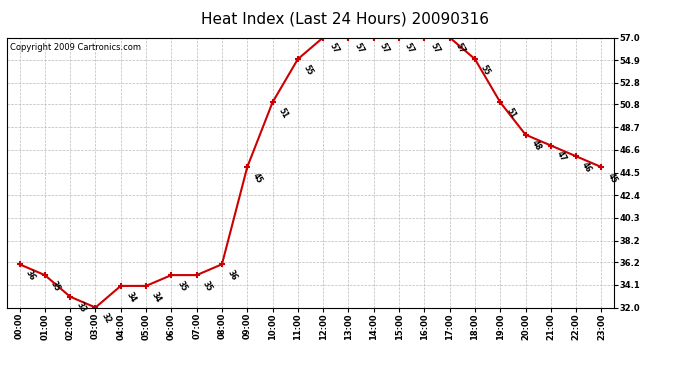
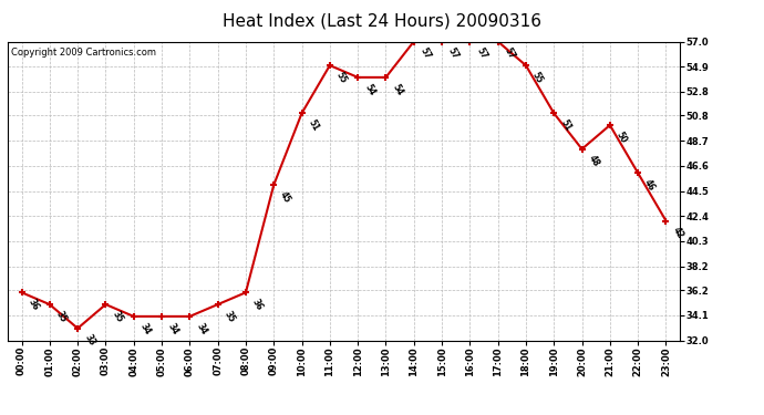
03:00: 32 -> 35
06:00: 35 -> 34
12:00: 57 -> 54
13:00: 57 -> 54
21:00: 47 -> 50
23:00: 45 -> 42
